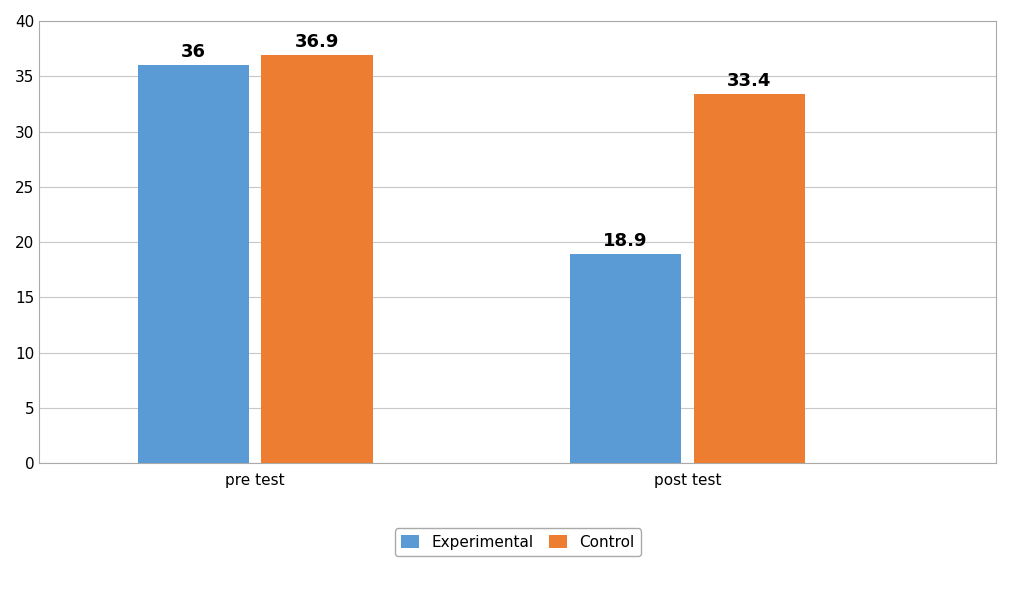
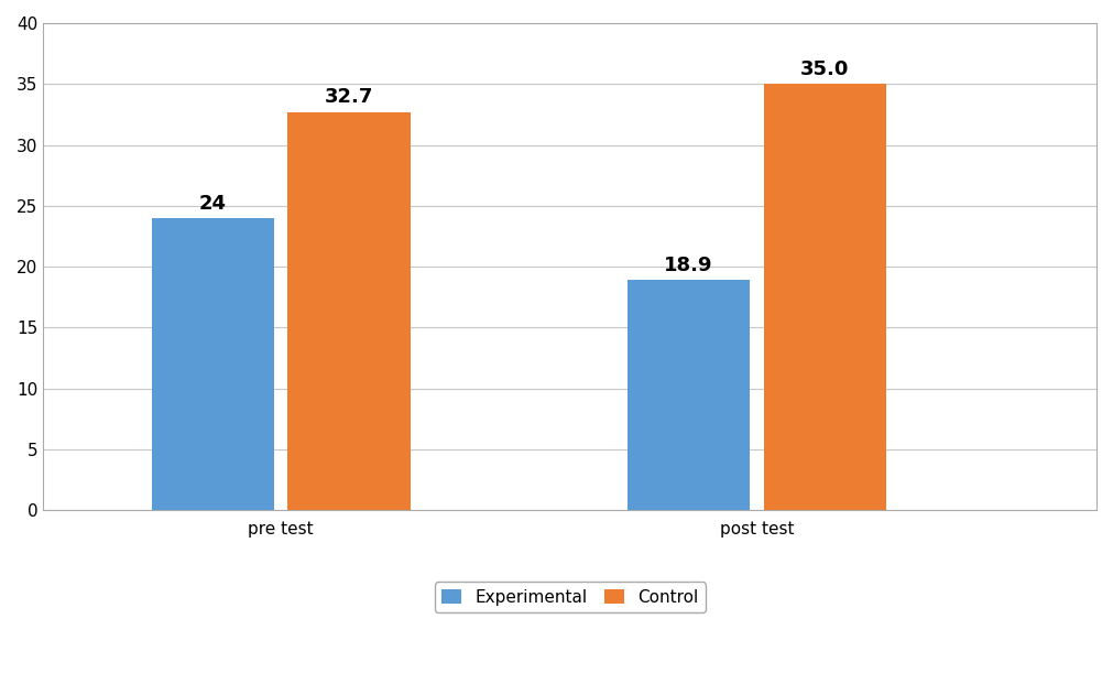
Experimental/pre test: 36 -> 24
Control/pre test: 36.9 -> 32.7
Control/post test: 33.4 -> 35.0
